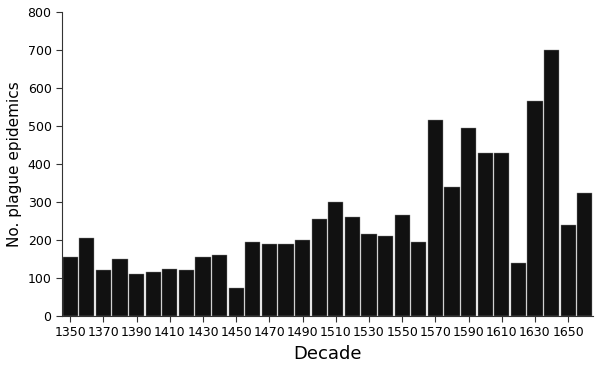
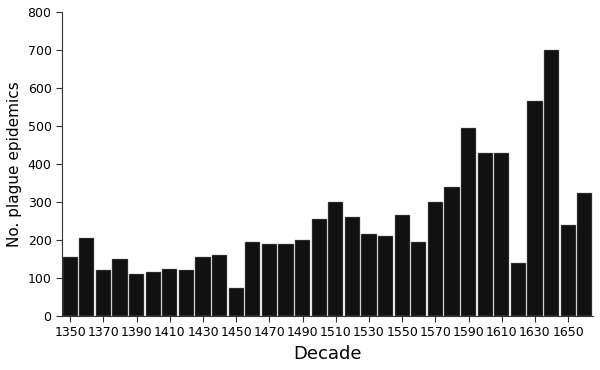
1570: 515 -> 300
